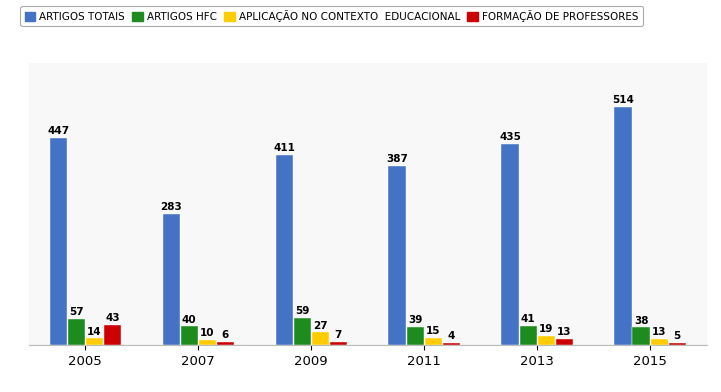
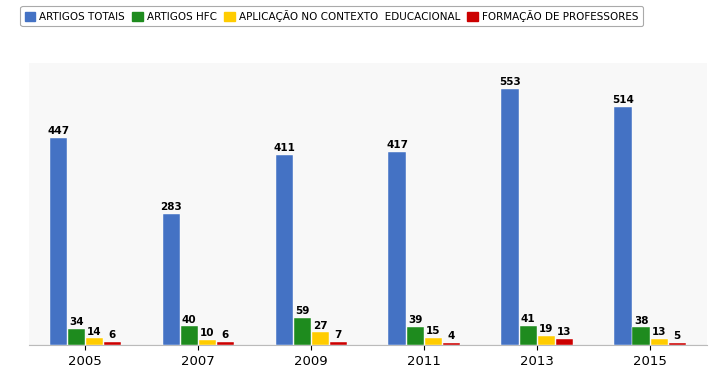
ARTIGOS HFC/2005: 57 -> 34
FORMAÇÃO DE PROFESSORES/2005: 43 -> 6
ARTIGOS TOTAIS/2011: 387 -> 417
ARTIGOS TOTAIS/2013: 435 -> 553
